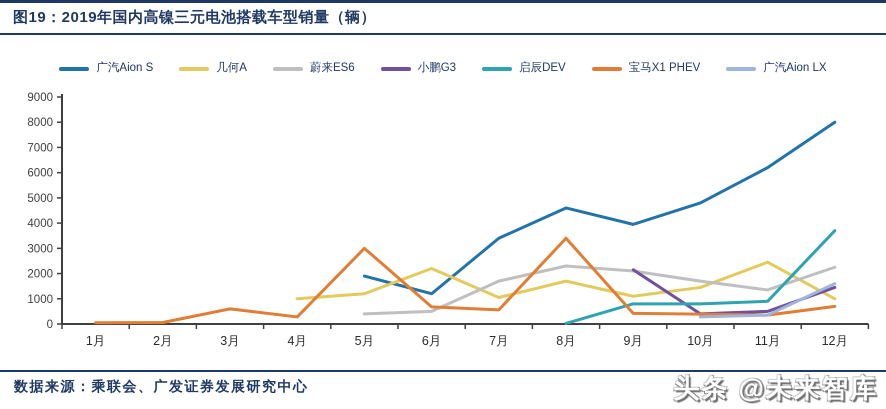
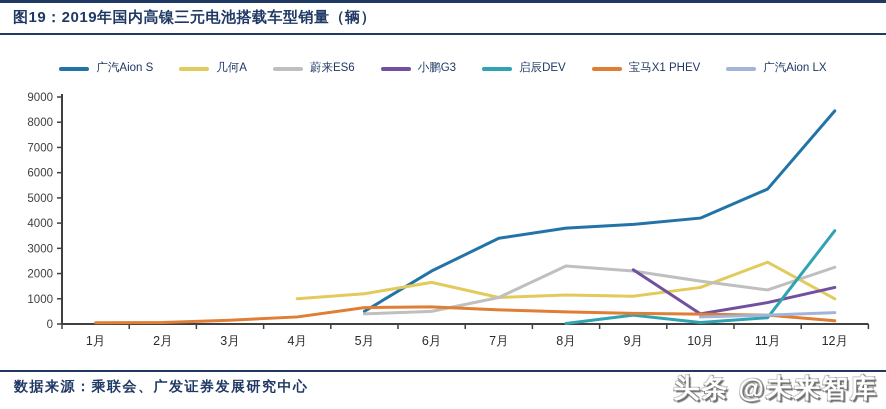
宝马X1 PHEV/3月: 600 -> 200
广汽Aion S/5月: 1900 -> 500
宝马X1 PHEV/5月: 3000 -> 600
广汽Aion S/6月: 1200 -> 2100
几何A/6月: 2200 -> 1600
蔚来ES6/7月: 1700 -> 1000
广汽Aion S/8月: 4600 -> 3800
几何A/8月: 1700 -> 1200
宝马X1 PHEV/8月: 3400 -> 500
启辰DEV/9月: 800 -> 400
广汽Aion S/10月: 4800 -> 4200
启辰DEV/10月: 800 -> 100
广汽Aion S/11月: 6200 -> 5400
小鹏G3/11月: 500 -> 800
启辰DEV/11月: 900 -> 200
广汽Aion S/12月: 8000 -> 8400
宝马X1 PHEV/12月: 700 -> 100
广汽Aion LX/12月: 1600 -> 400
